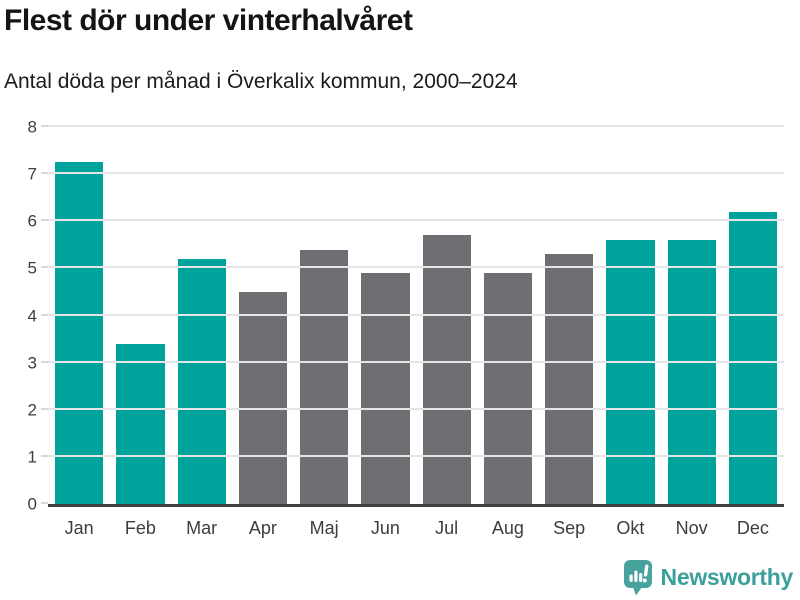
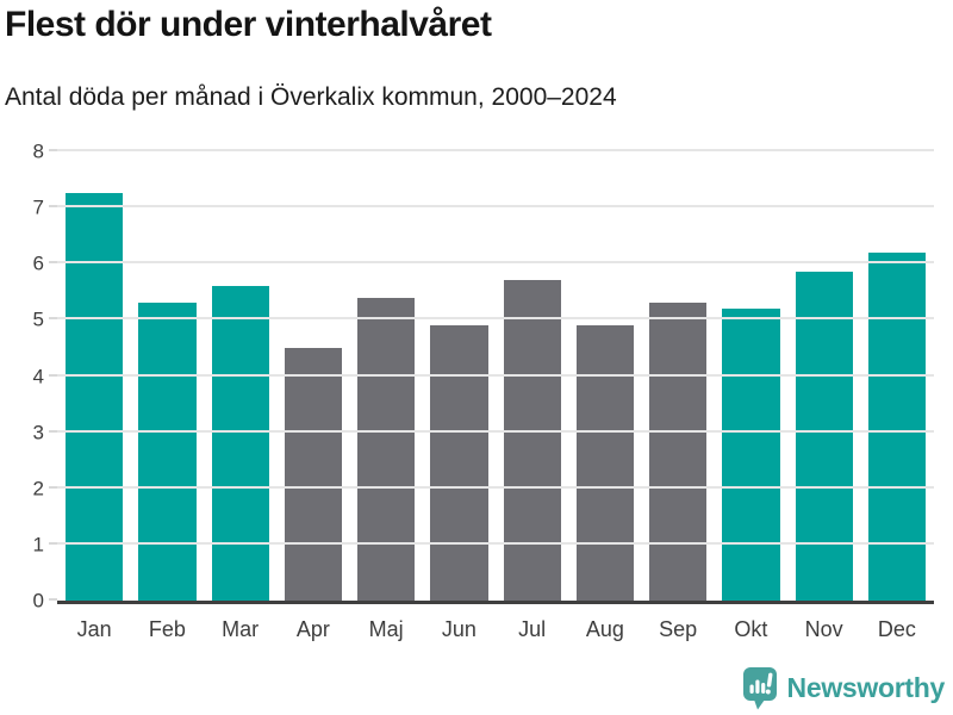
Feb: 3.4 -> 5.3
Mar: 5.2 -> 5.6
Okt: 5.6 -> 5.2
Nov: 5.6 -> 5.8
